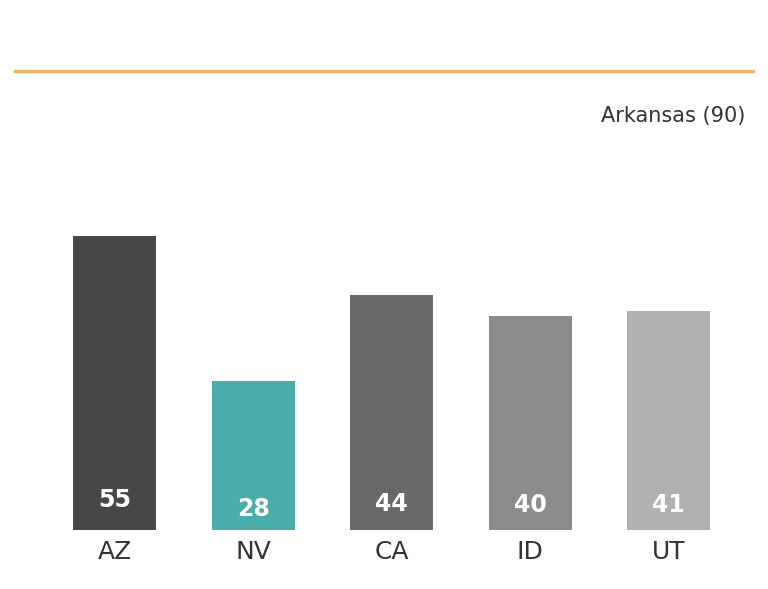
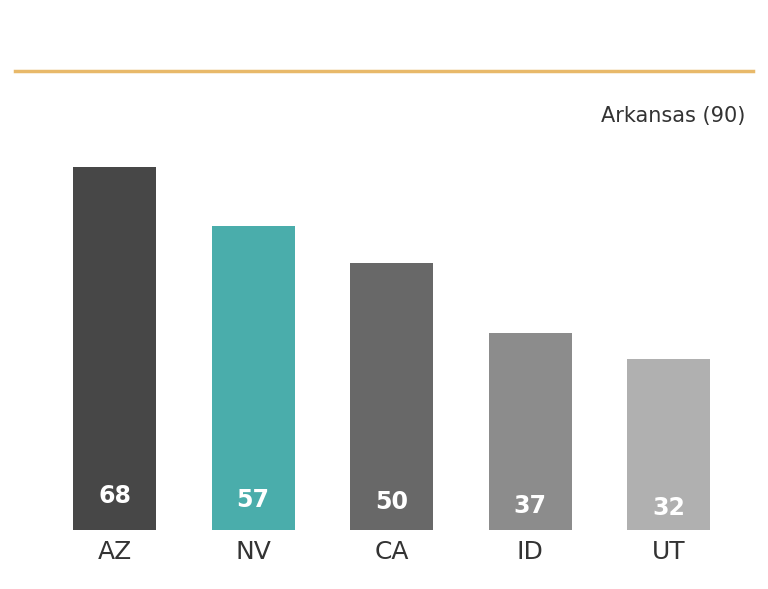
AZ: 55 -> 68
NV: 28 -> 57
CA: 44 -> 50
ID: 40 -> 37
UT: 41 -> 32
